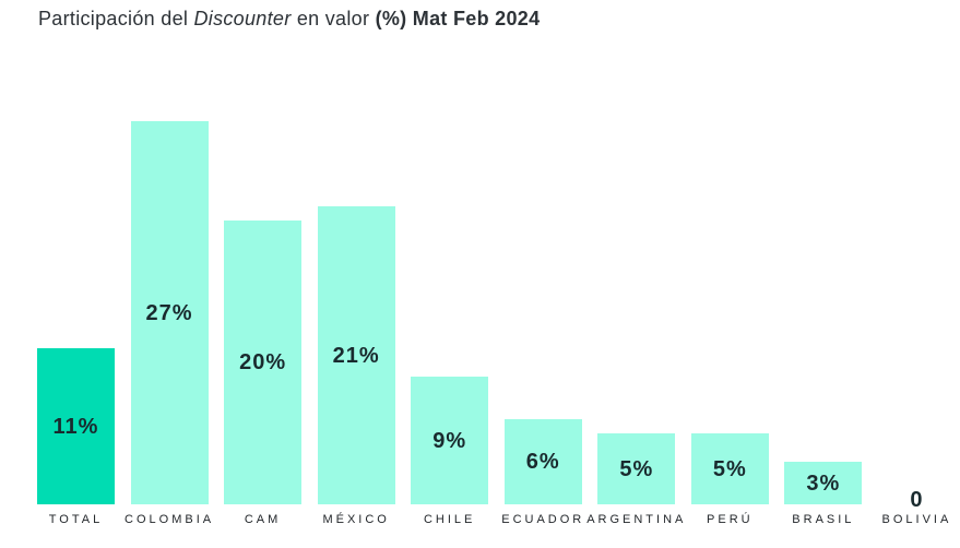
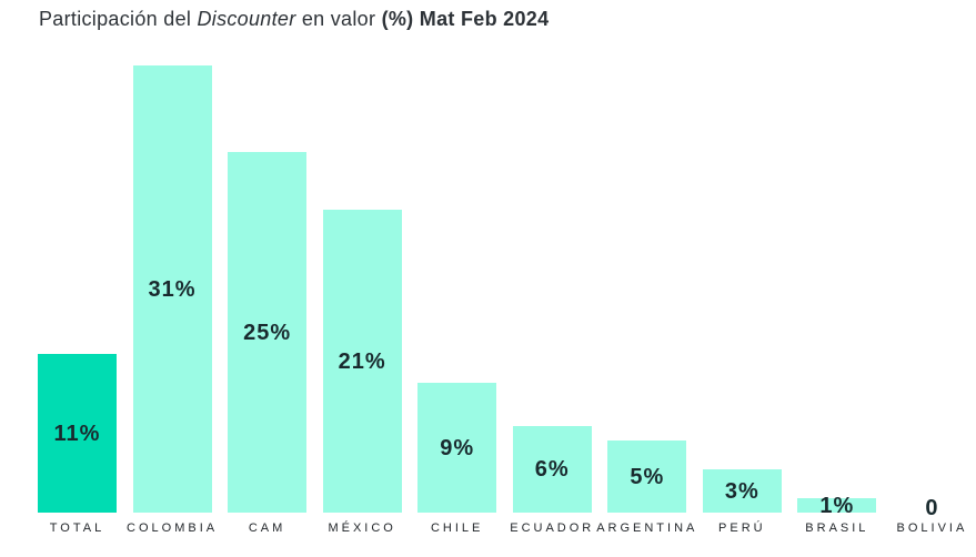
COLOMBIA: 27% -> 31%
CAM: 20% -> 25%
PERÚ: 5% -> 3%
BRASIL: 3% -> 1%
